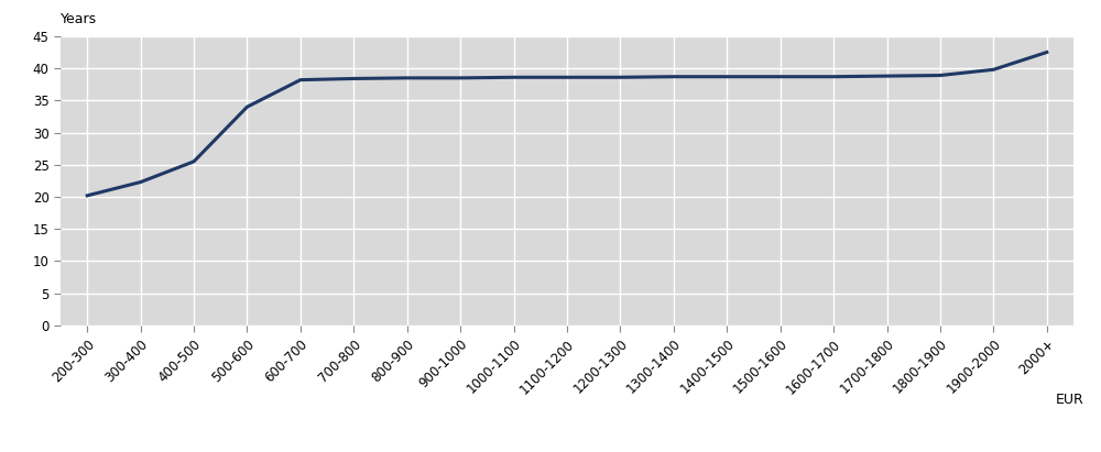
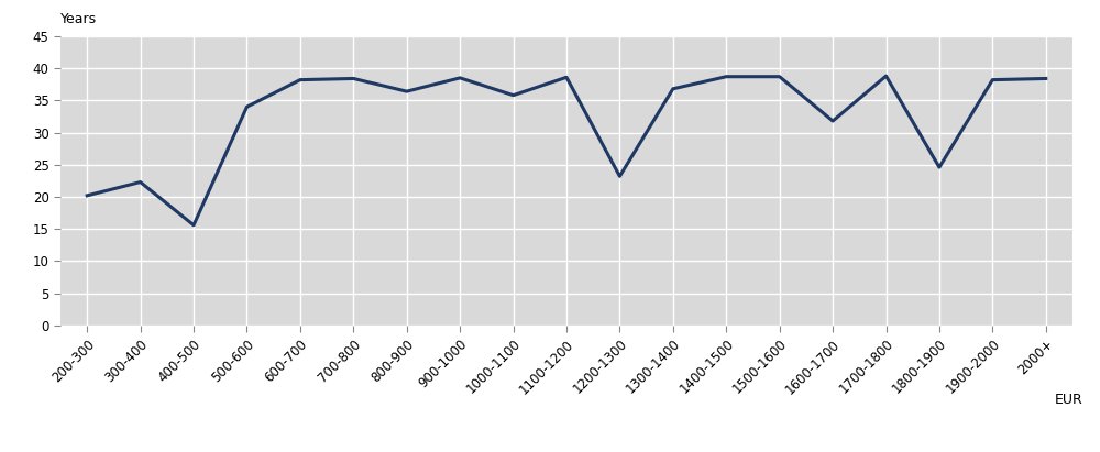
400-500: 25.5 -> 15.6
800-900: 38.5 -> 36.4
1000-1100: 38.6 -> 35.8
1200-1300: 38.6 -> 23.2
1300-1400: 38.7 -> 36.8
1600-1700: 38.7 -> 31.8
1800-1900: 38.9 -> 24.6
1900-2000: 39.8 -> 38.2
2000+: 42.5 -> 38.4
